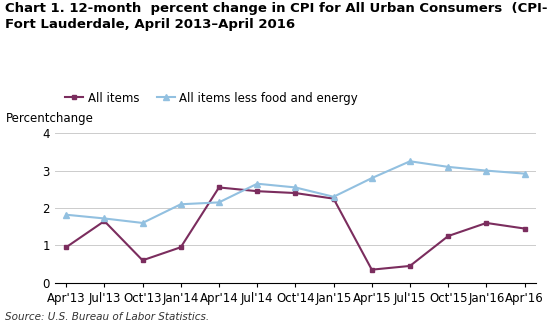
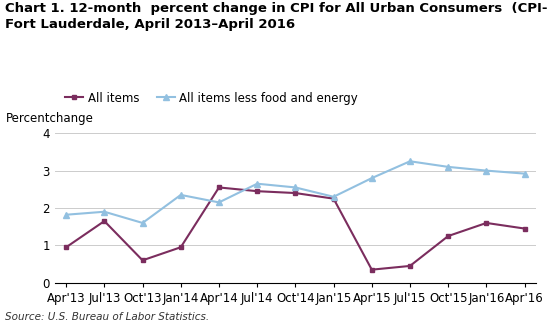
All items less food and energy/Jul'13: 1.72 -> 1.90
All items less food and energy/Jan'14: 2.10 -> 2.35
